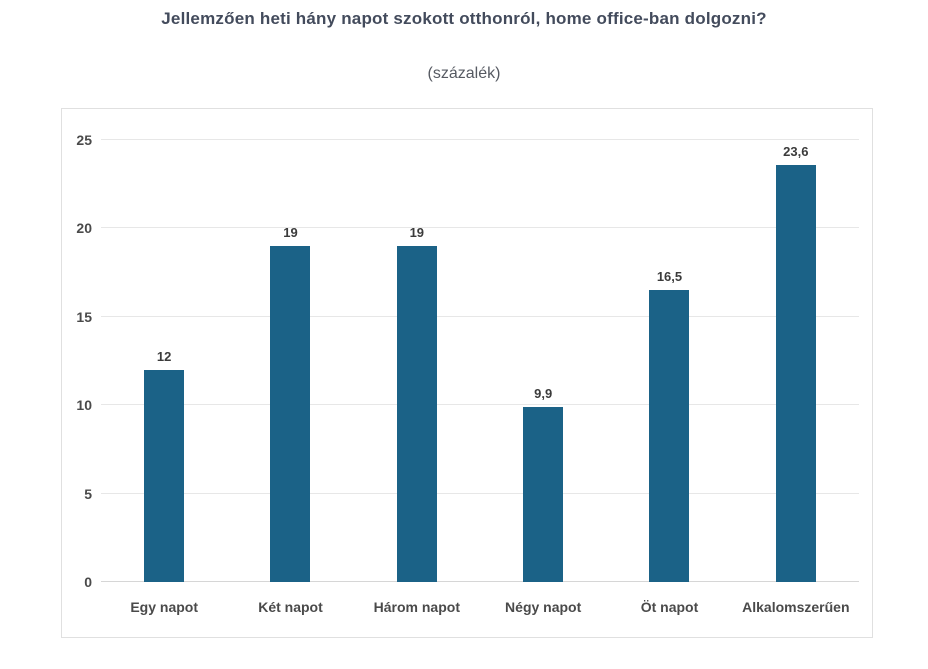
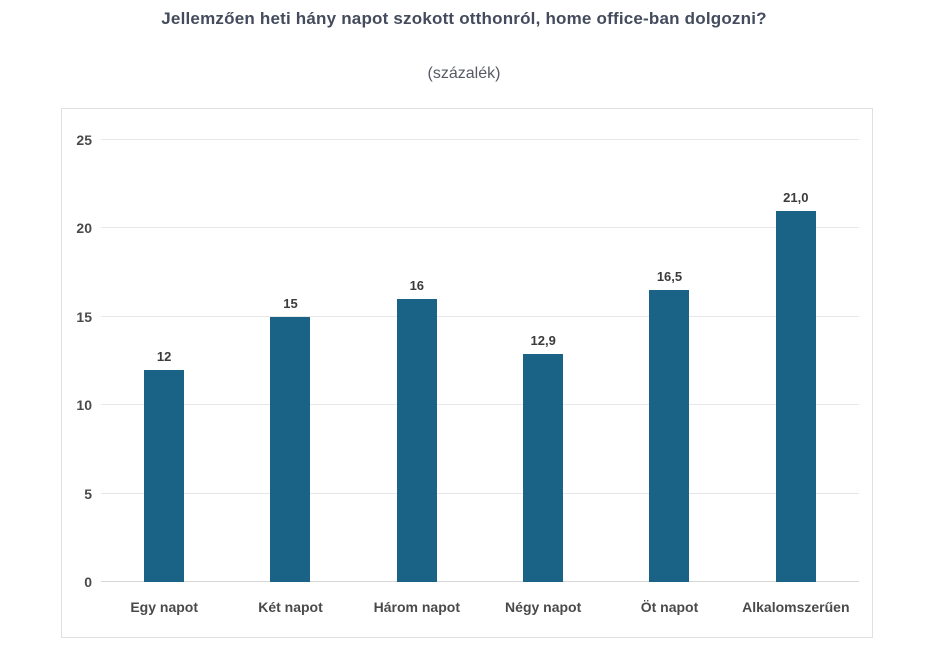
Két napot: 19 -> 15
Három napot: 19 -> 16
Négy napot: 9,9 -> 12,9
Alkalomszerűen: 23,6 -> 21,0
